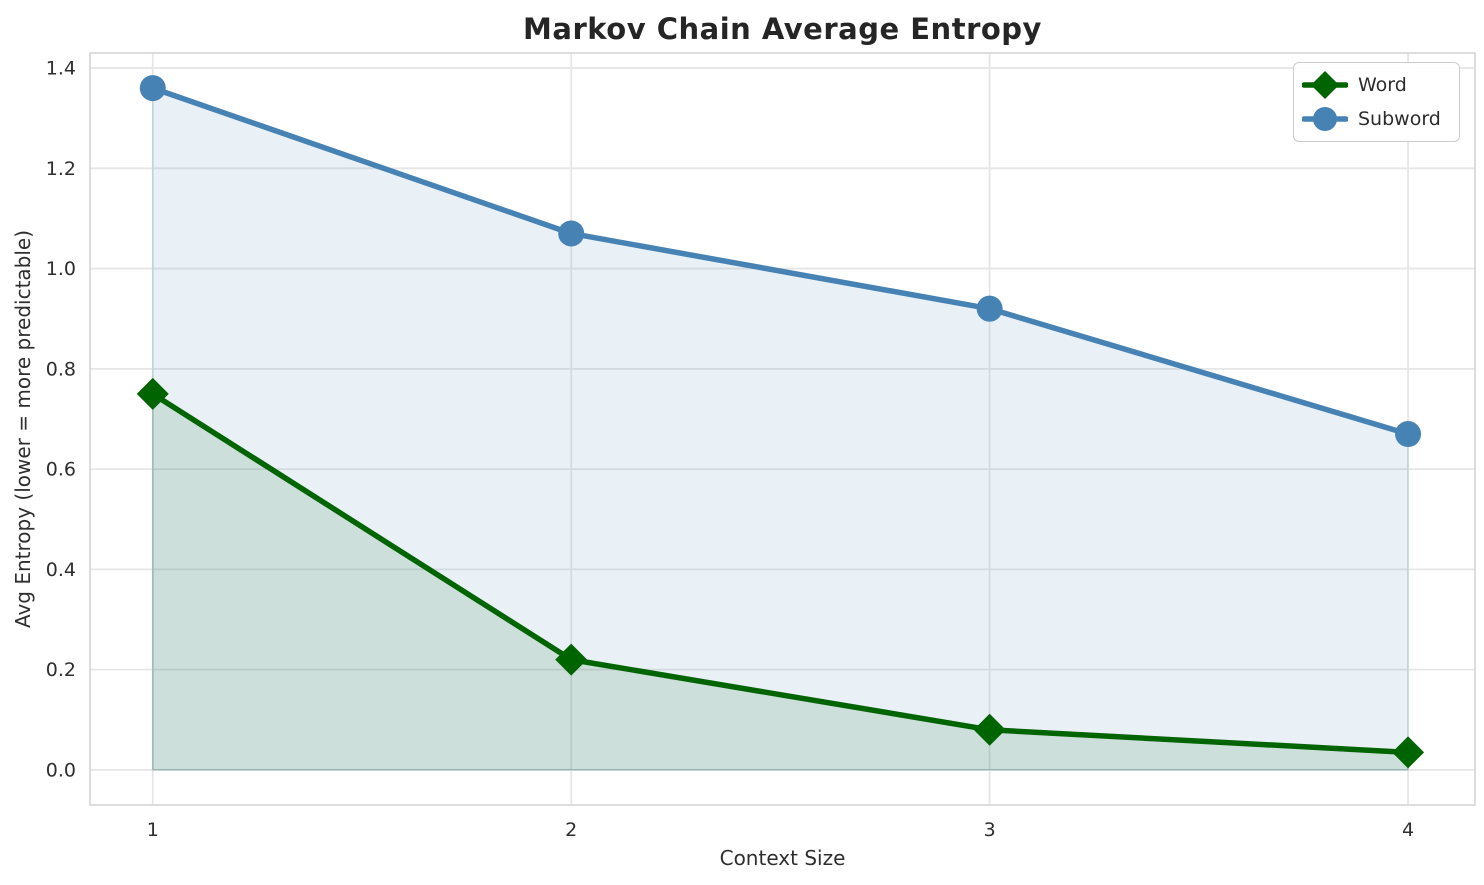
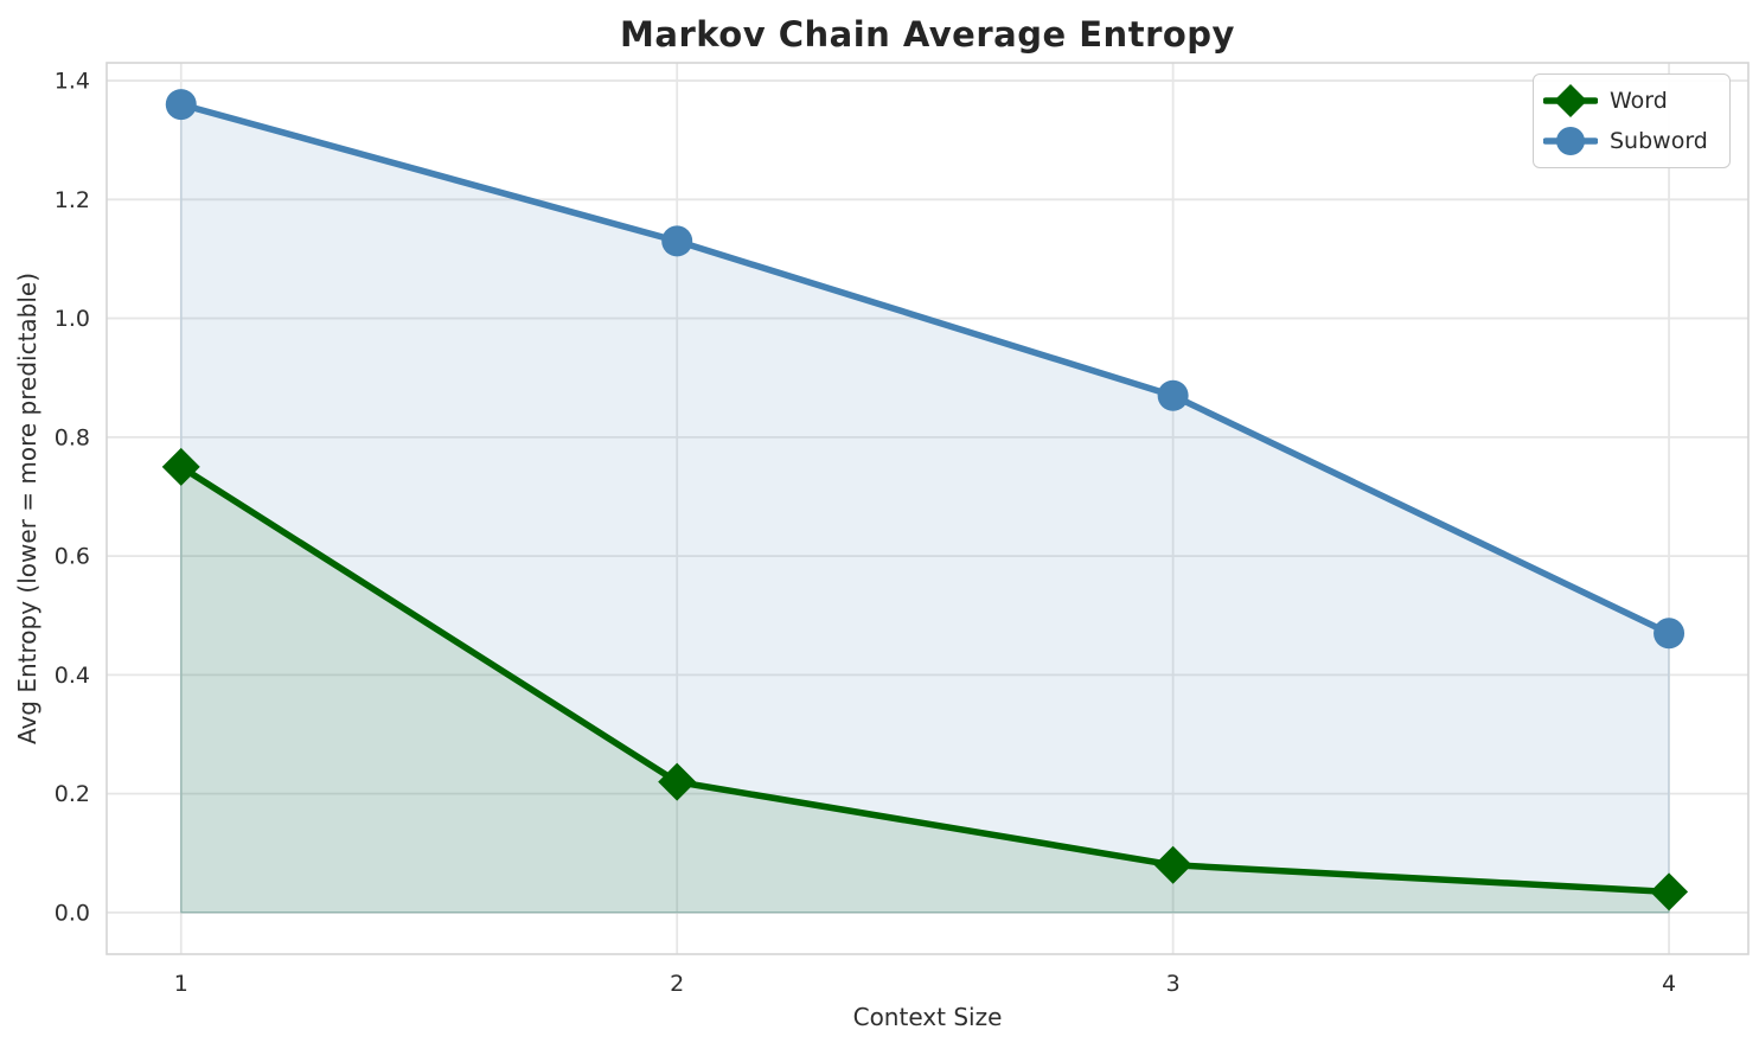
Subword/2: 1.07 -> 1.13
Subword/3: 0.92 -> 0.87
Subword/4: 0.67 -> 0.47
